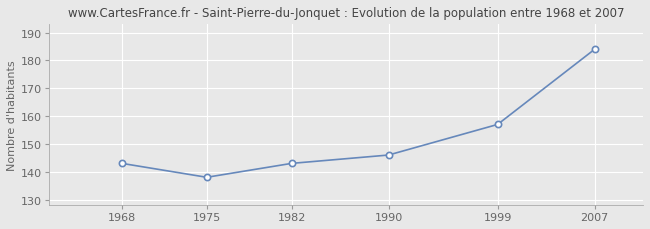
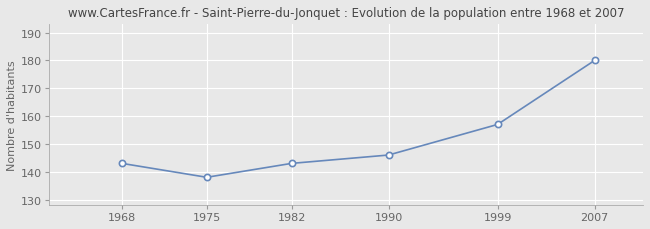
2007: 184 -> 180
